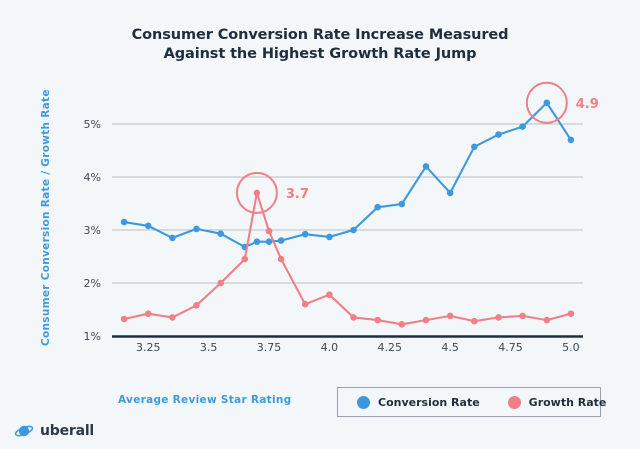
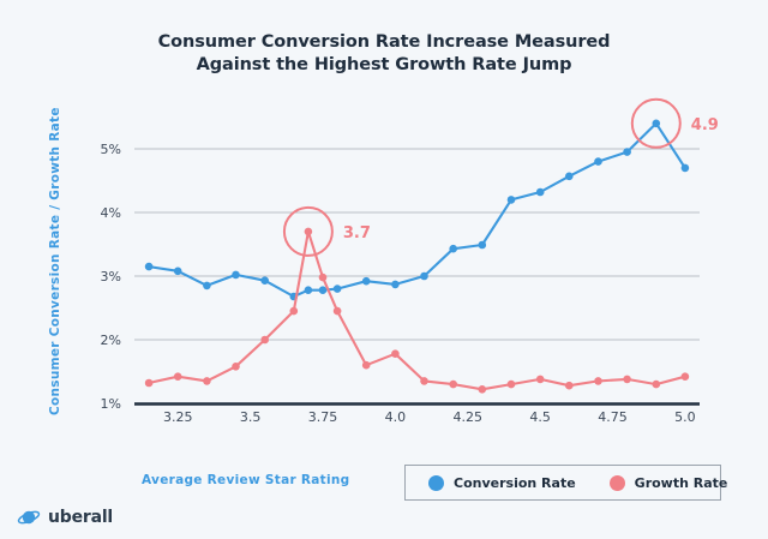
Conversion Rate/4.5: 3.7% -> 4.3%
